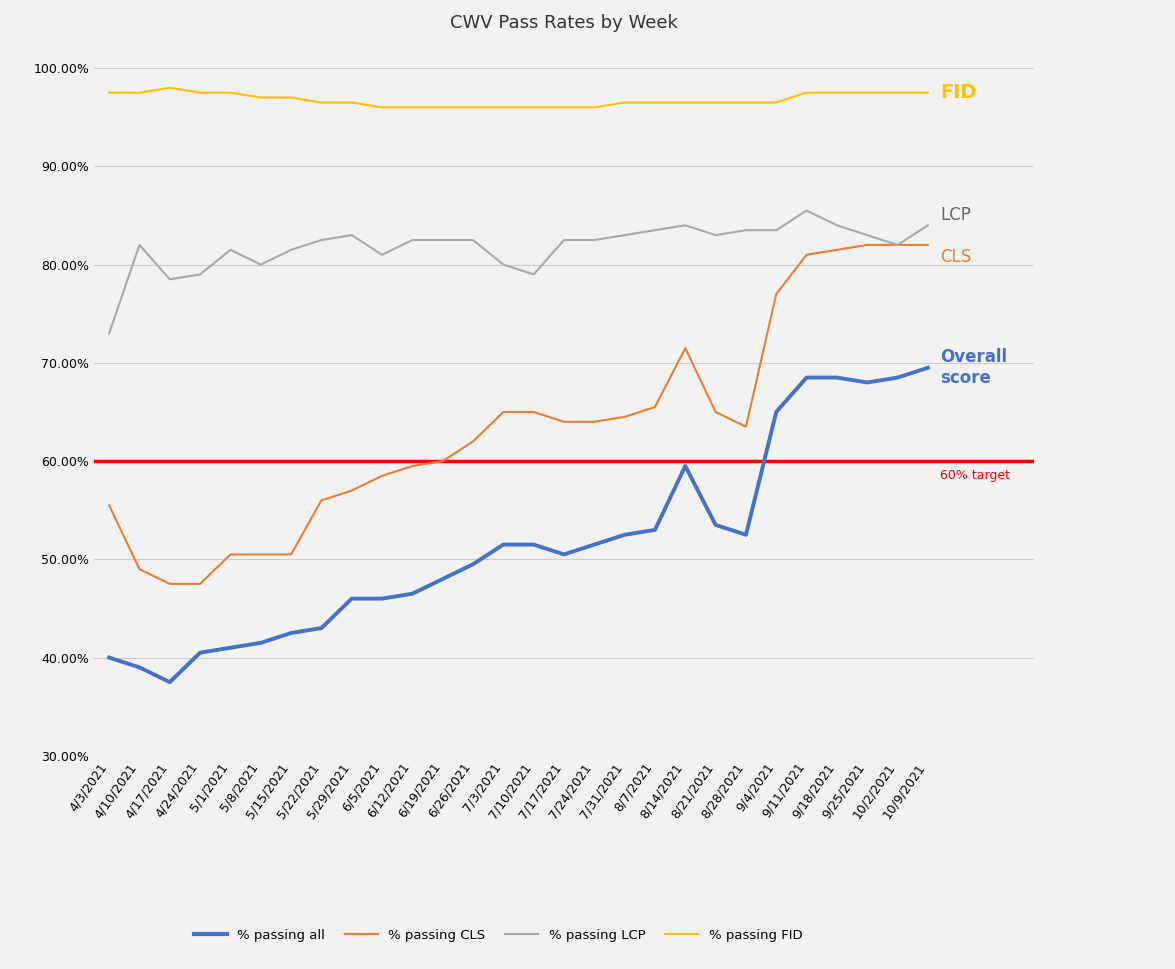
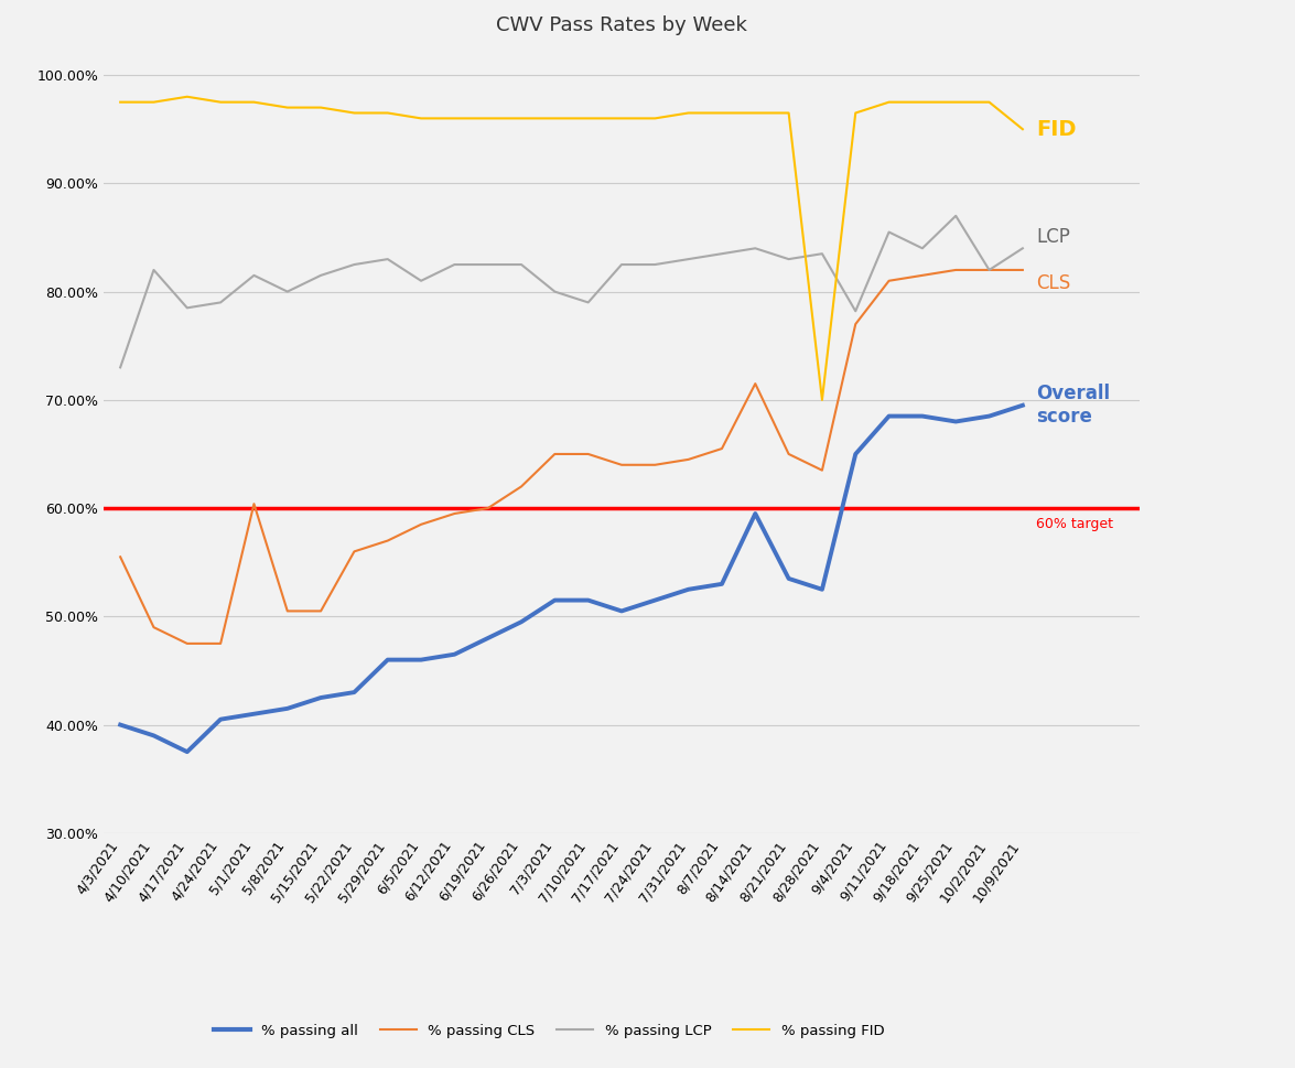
% passing CLS/5/1/2021: 50.5% -> 60.4%
% passing FID/8/28/2021: 96.5% -> 70.0%
% passing LCP/9/4/2021: 83.5% -> 78.2%
% passing LCP/9/25/2021: 83.0% -> 87.0%
% passing FID/10/9/2021: 97.5% -> 95.0%
